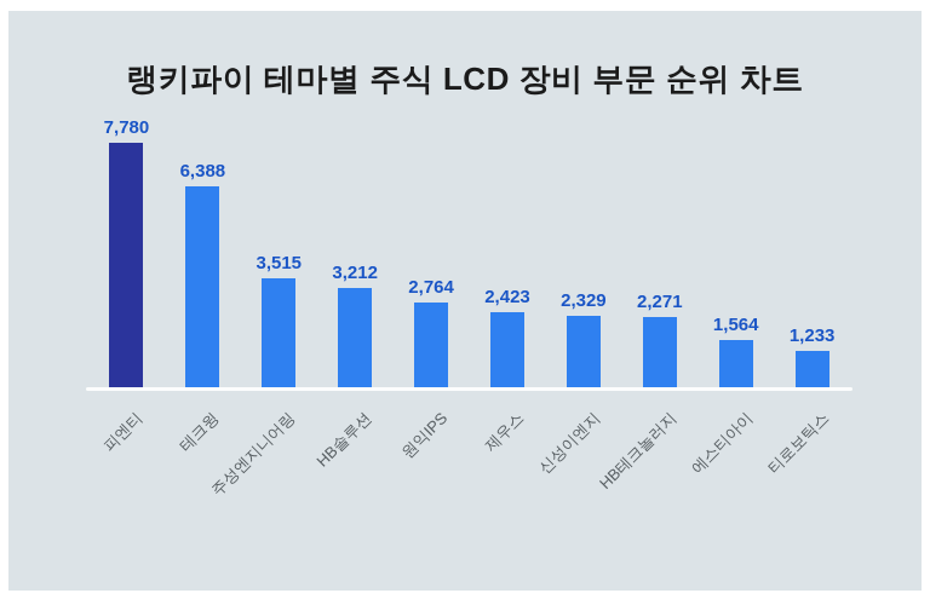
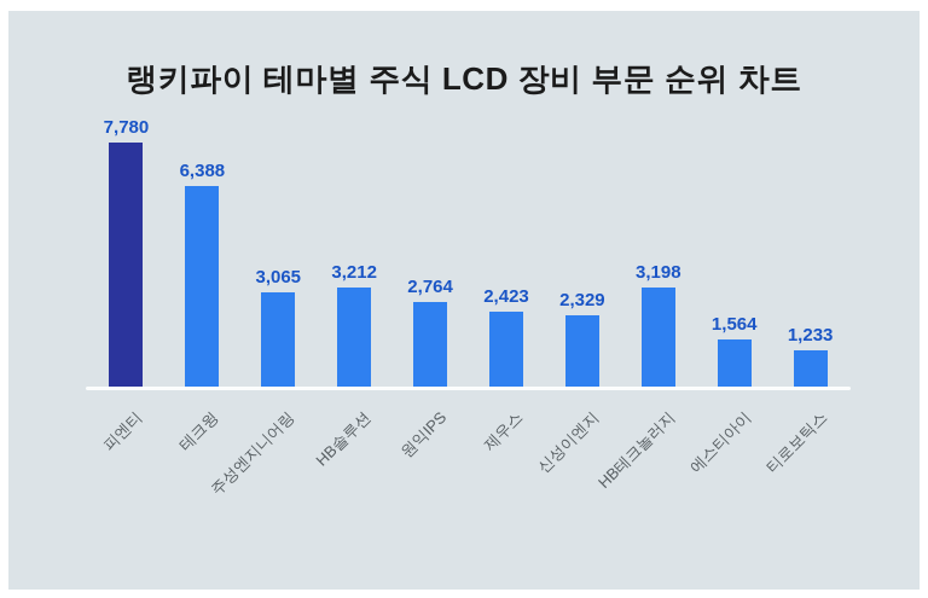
주성엔지니어링: 3,515 -> 3,065
HB테크놀러지: 2,271 -> 3,198
